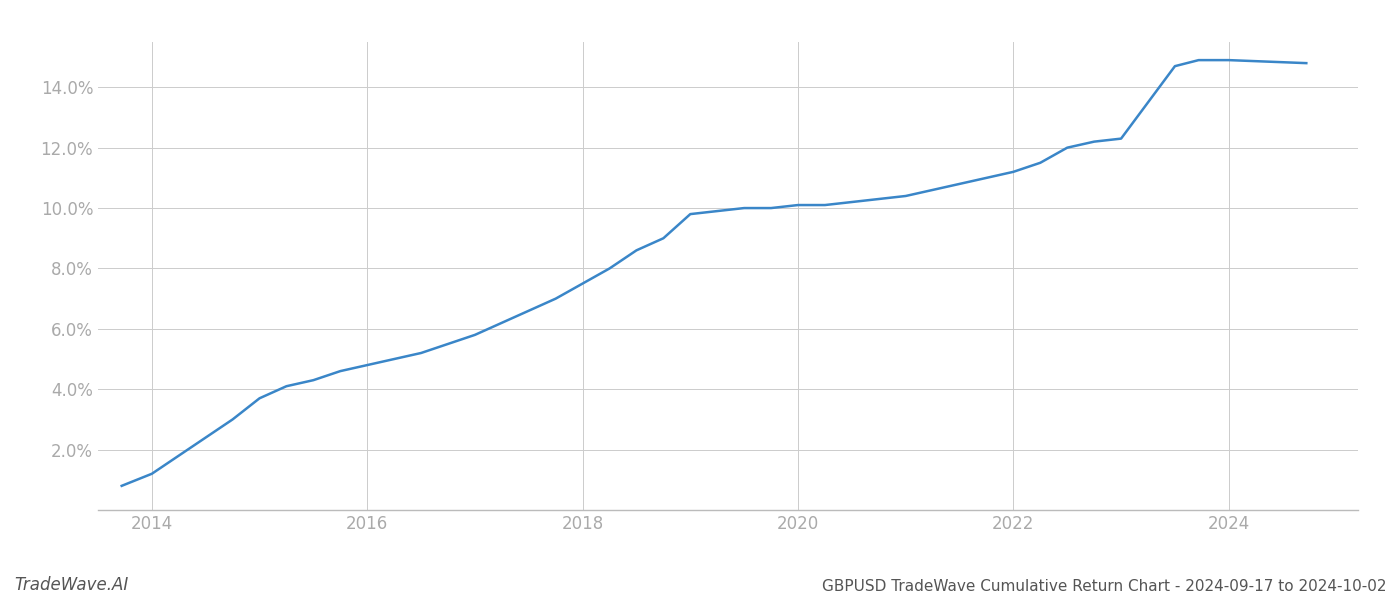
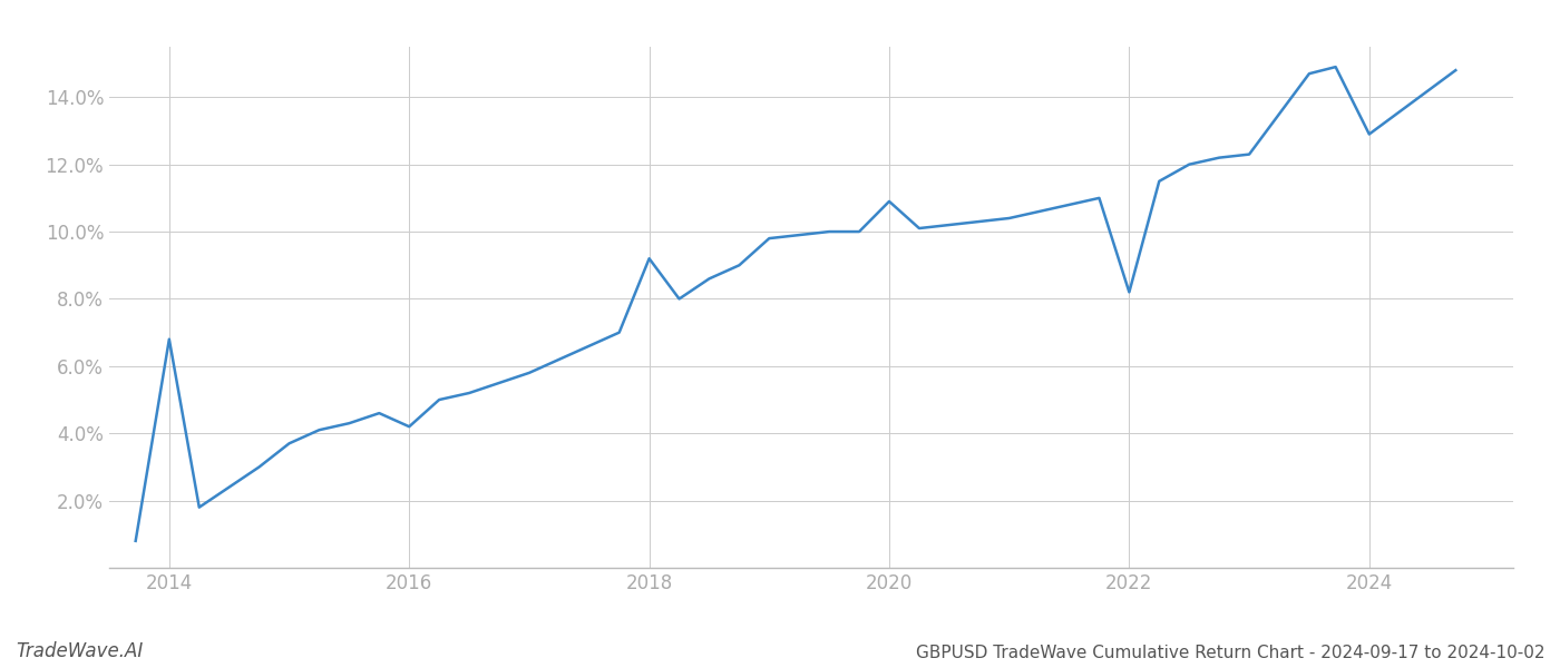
2014: 1.2% -> 6.8%
2016: 4.8% -> 4.2%
2018: 7.5% -> 9.2%
2020: 10.1% -> 10.9%
2022: 11.2% -> 8.2%
2024: 14.9% -> 12.9%
